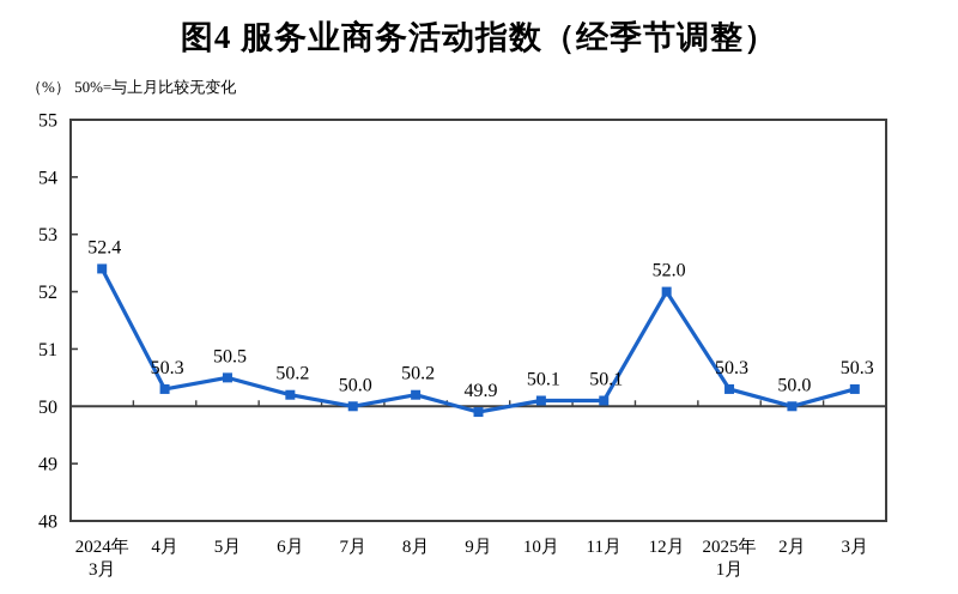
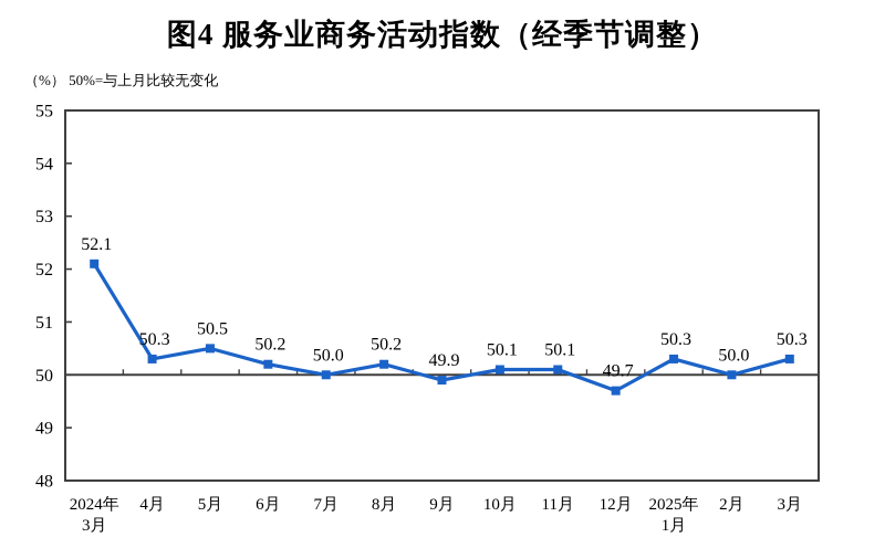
2024年 3月: 52.4 -> 52.1
12月: 52.0 -> 49.7
